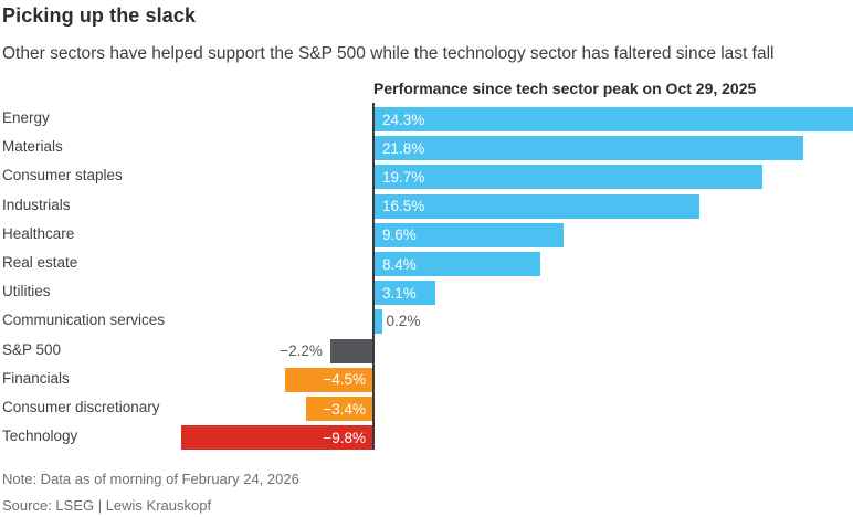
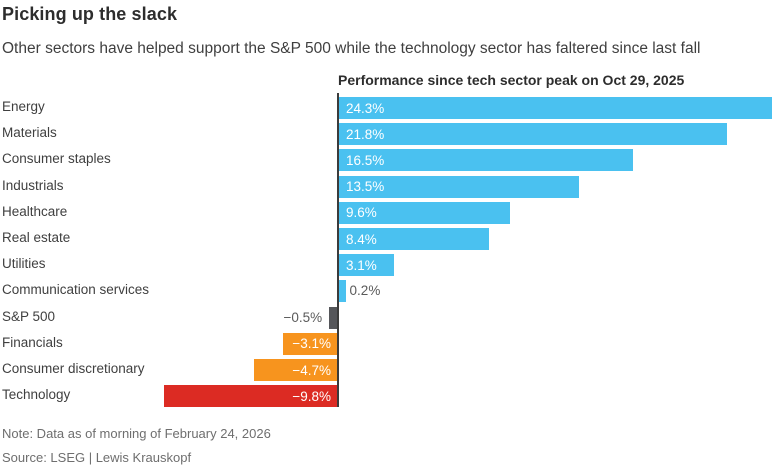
Consumer staples: 19.7% -> 16.5%
Industrials: 16.5% -> 13.5%
S&P 500: −2.2% -> −0.5%
Financials: −4.5% -> −3.1%
Consumer discretionary: −3.4% -> −4.7%
